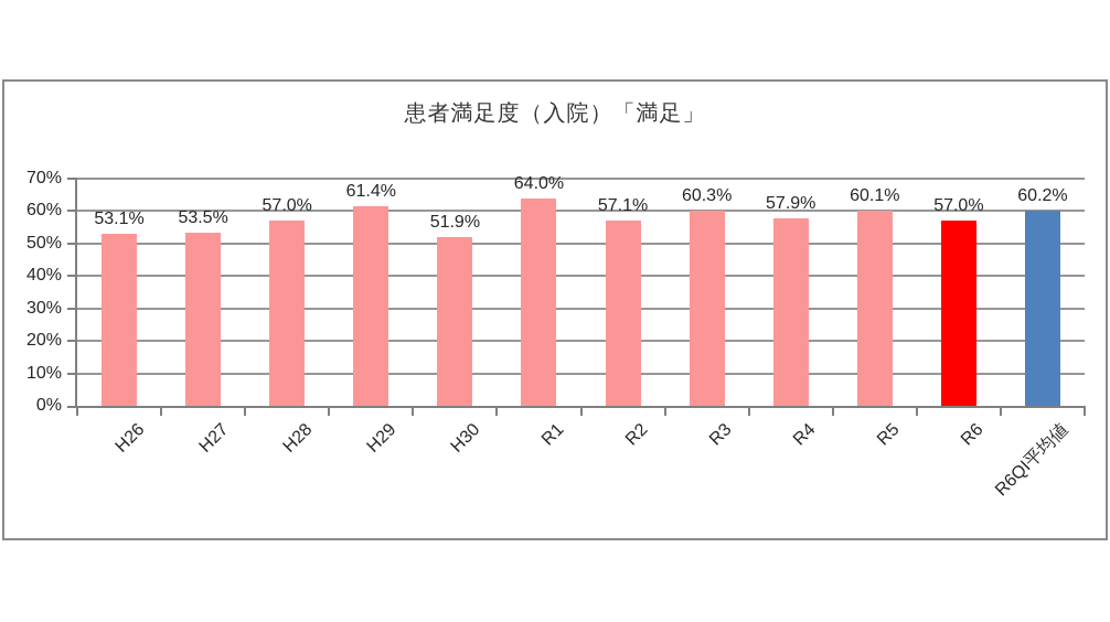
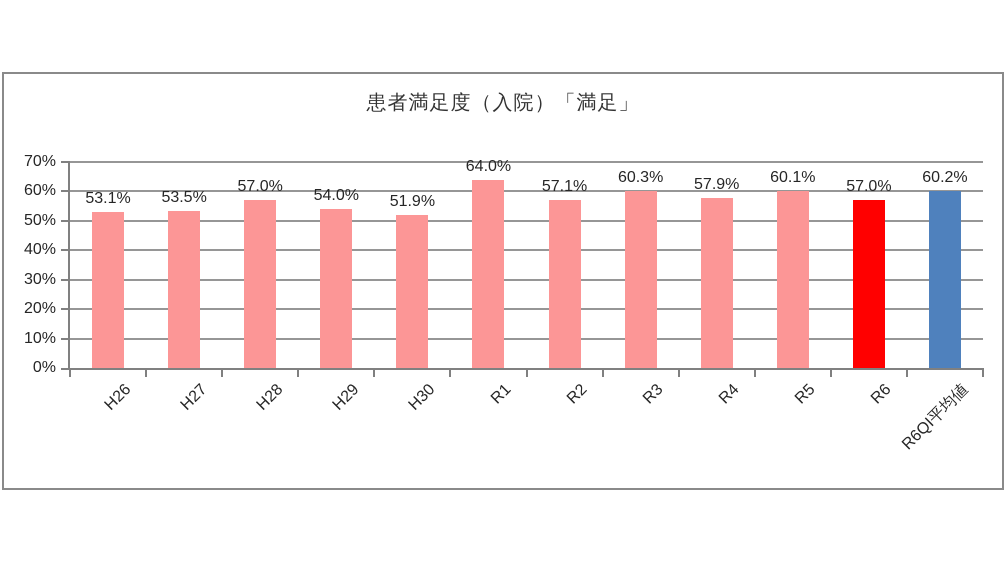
H29: 61.4% -> 54.0%
